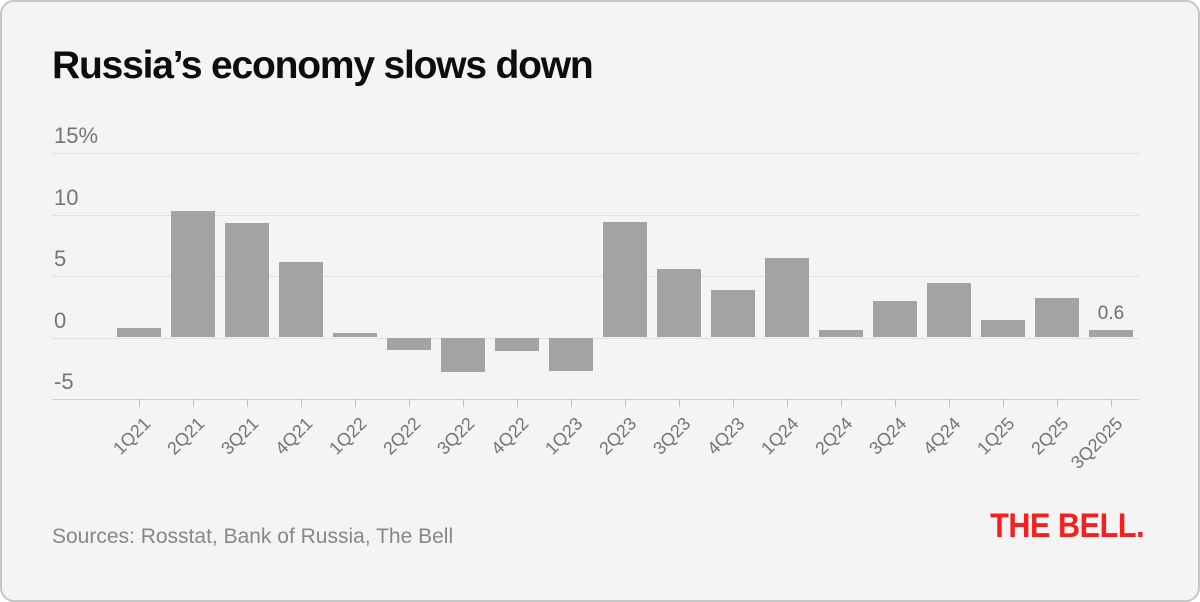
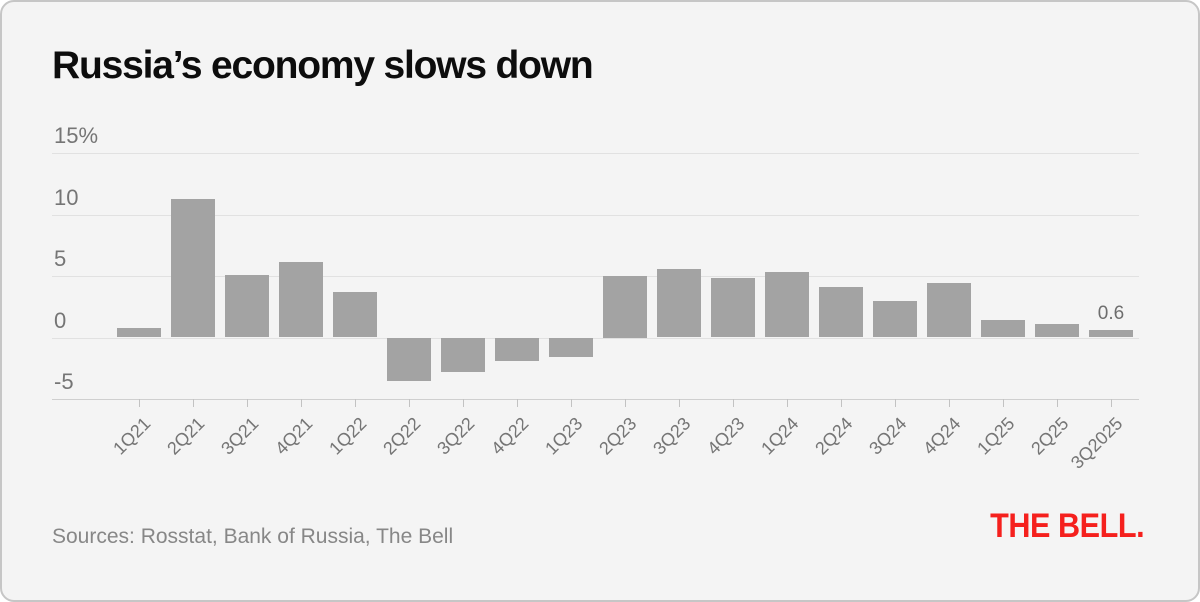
2Q21: 10.3% -> 11.3%
3Q21: 9.3% -> 5.1%
1Q22: 0.4% -> 3.7%
2Q22: -1.0% -> -3.5%
4Q22: -1.1% -> -1.9%
1Q23: -2.7% -> -1.6%
2Q23: 9.4% -> 5.0%
4Q23: 3.9% -> 4.8%
1Q24: 6.5% -> 5.3%
2Q24: 0.6% -> 4.1%
2Q25: 3.2% -> 1.1%
